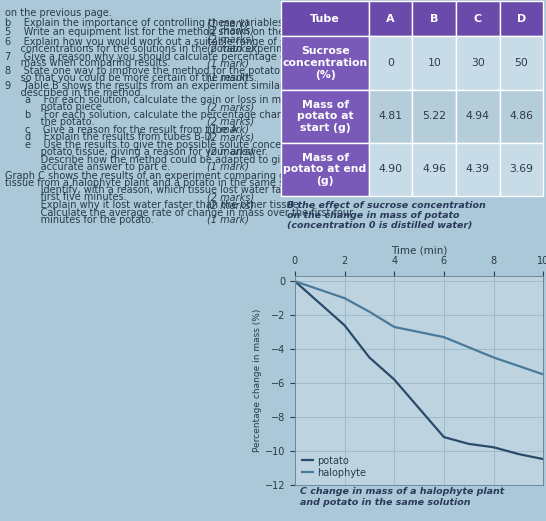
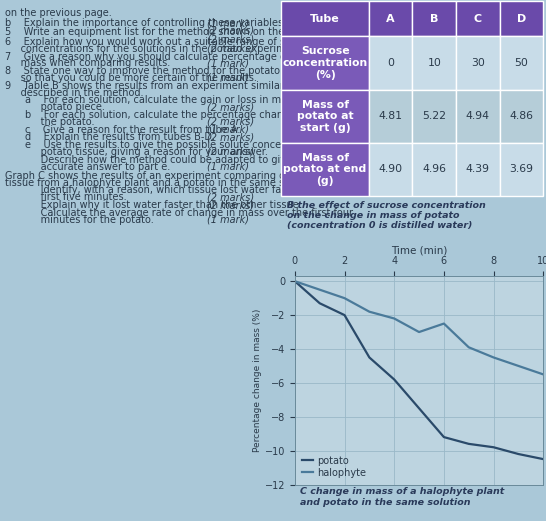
potato/2: -2.6 -> -2.0
halophyte/4: -2.7 -> -2.2
halophyte/6: -3.3 -> -2.5
